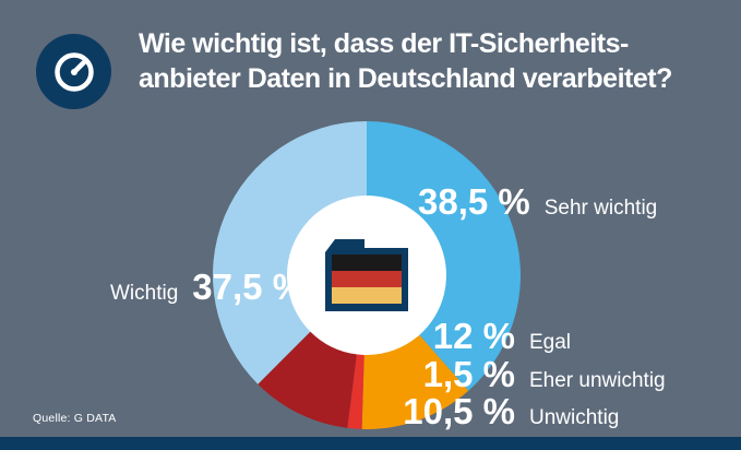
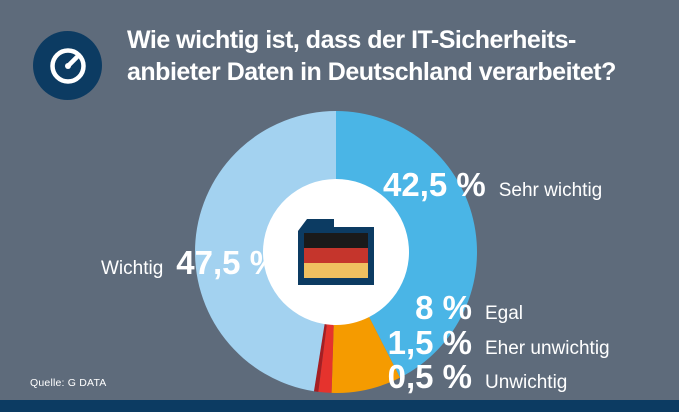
Sehr wichtig: 38,5 -> 42,5
Egal: 12 -> 8
Unwichtig: 10,5 -> 0,5
Wichtig: 37,5 -> 47,5
